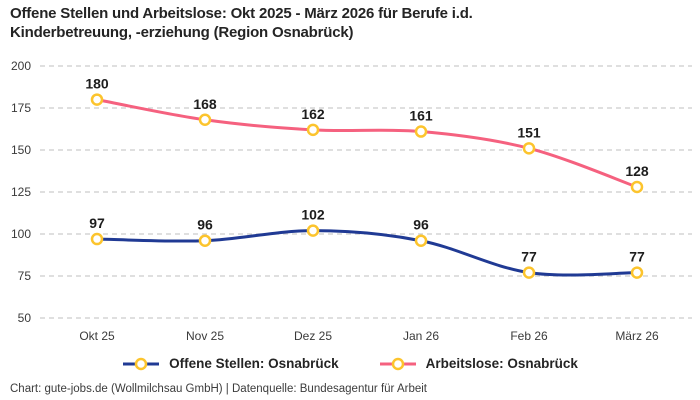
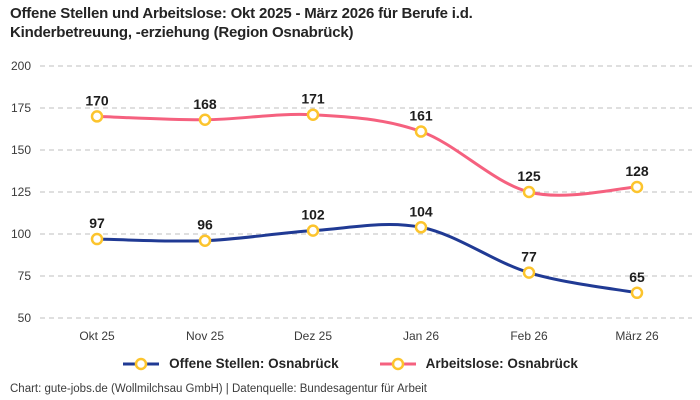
Arbeitslose: Osnabrück/Okt 25: 180 -> 170
Arbeitslose: Osnabrück/Dez 25: 162 -> 171
Offene Stellen: Osnabrück/Jan 26: 96 -> 104
Arbeitslose: Osnabrück/Feb 26: 151 -> 125
Offene Stellen: Osnabrück/März 26: 77 -> 65
